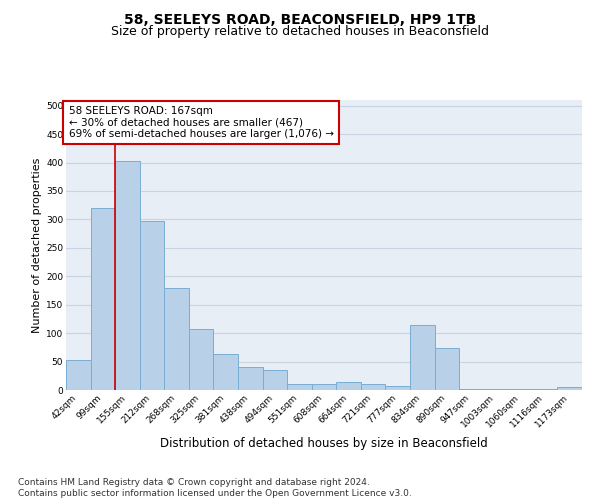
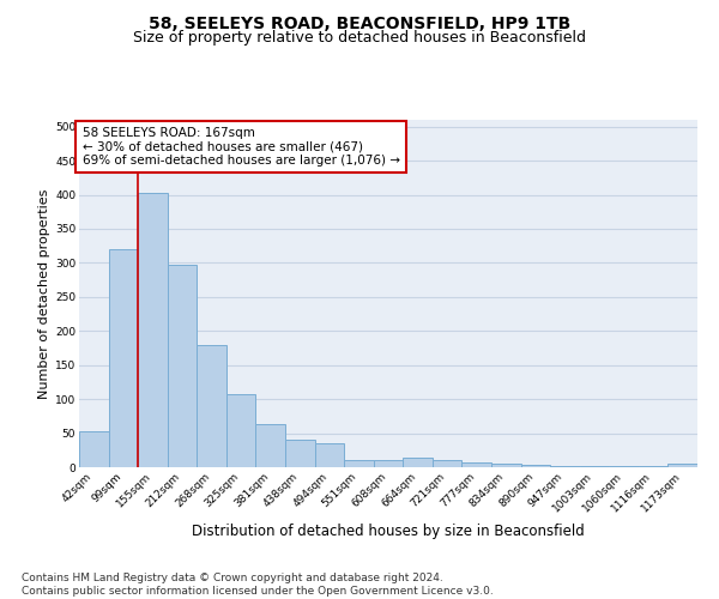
834sqm: 114 -> 5
890sqm: 74 -> 3
